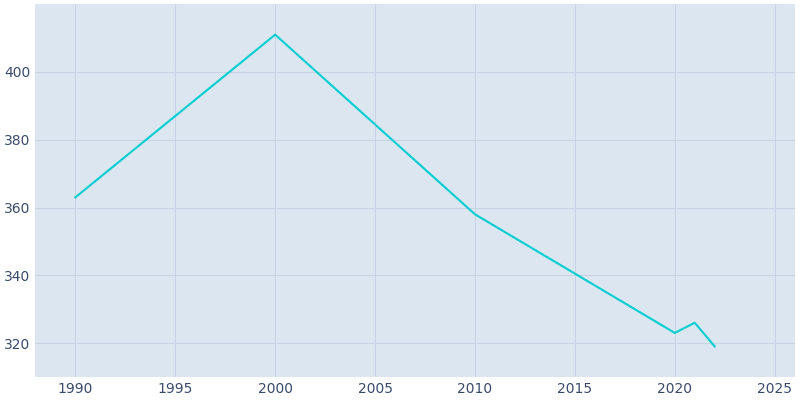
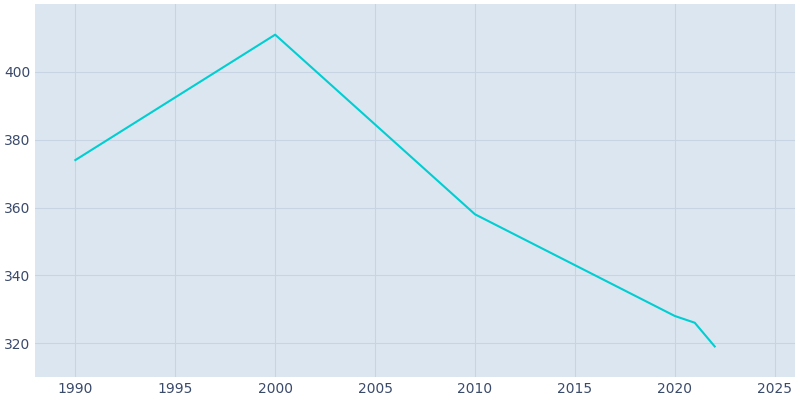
1990: 363 -> 374
2020: 323 -> 328
